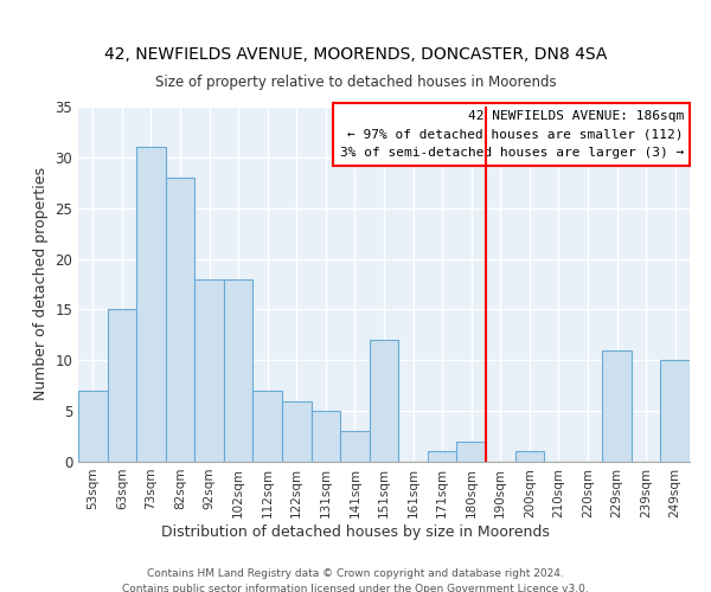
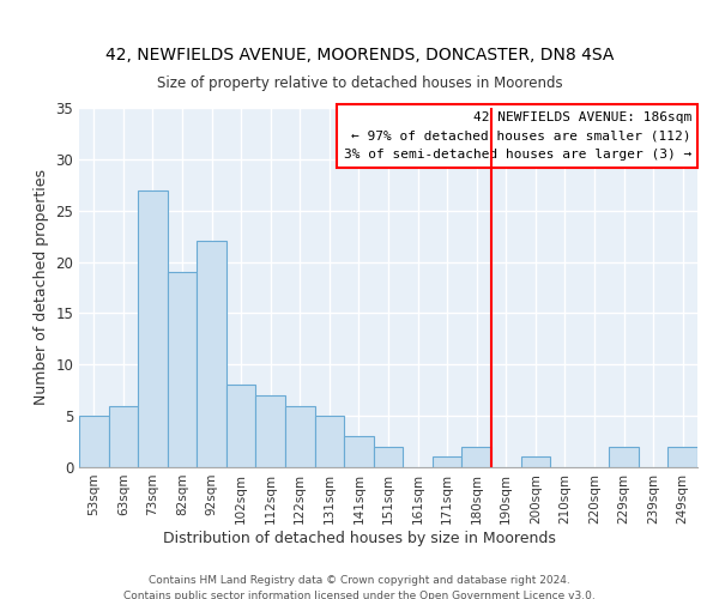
53sqm: 7 -> 5
63sqm: 15 -> 6
73sqm: 31 -> 27
82sqm: 28 -> 19
92sqm: 18 -> 22
102sqm: 18 -> 8
151sqm: 12 -> 2
229sqm: 11 -> 2
249sqm: 10 -> 2
